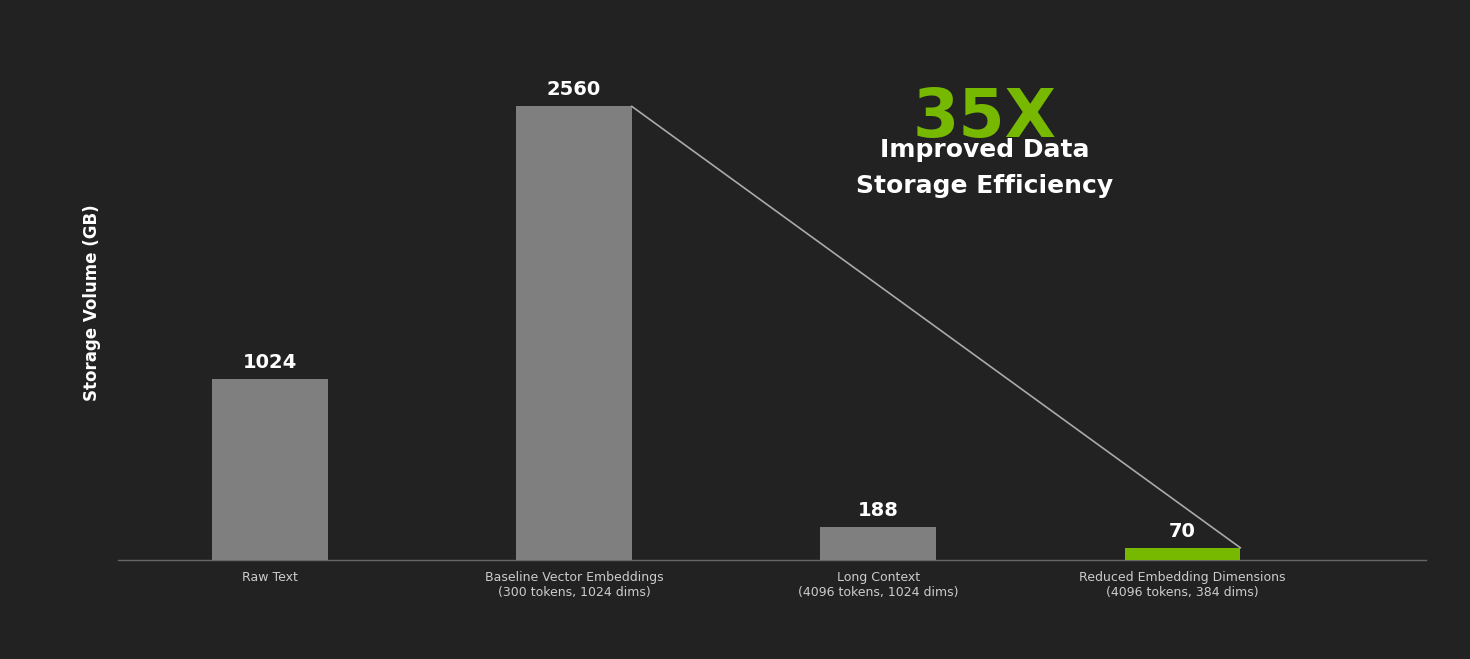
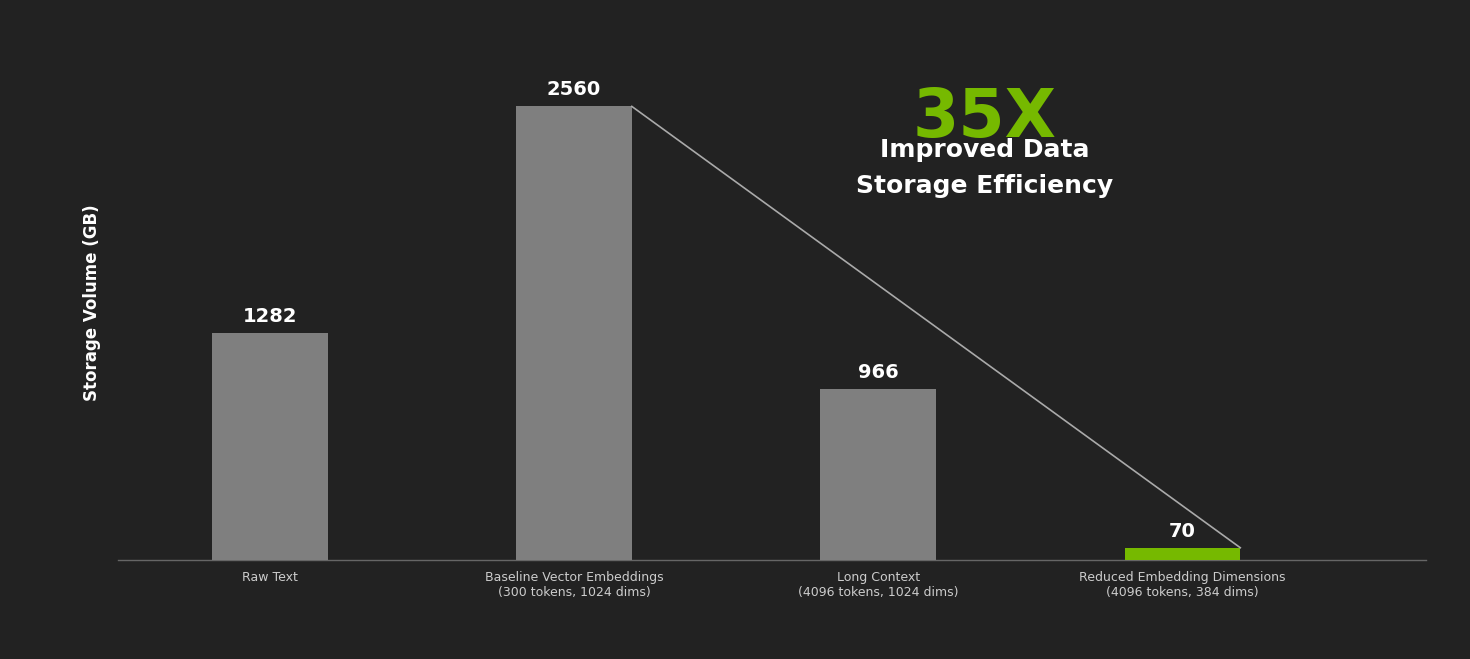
Raw Text: 1024 -> 1282
Long Context (4096 tokens, 1024 dims): 188 -> 966
